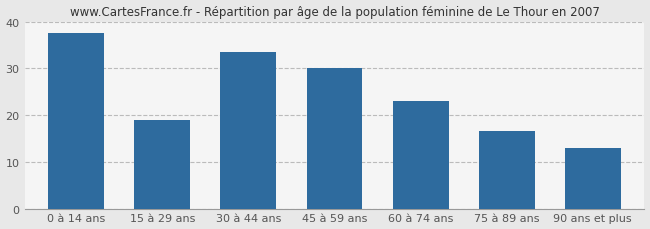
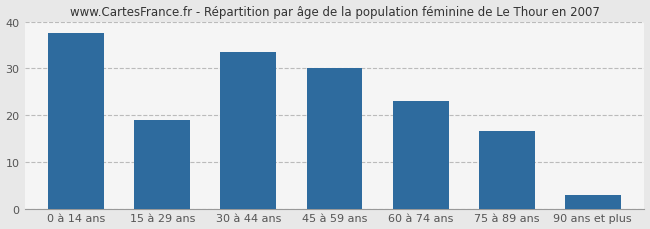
90 ans et plus: 13.0 -> 3.0
